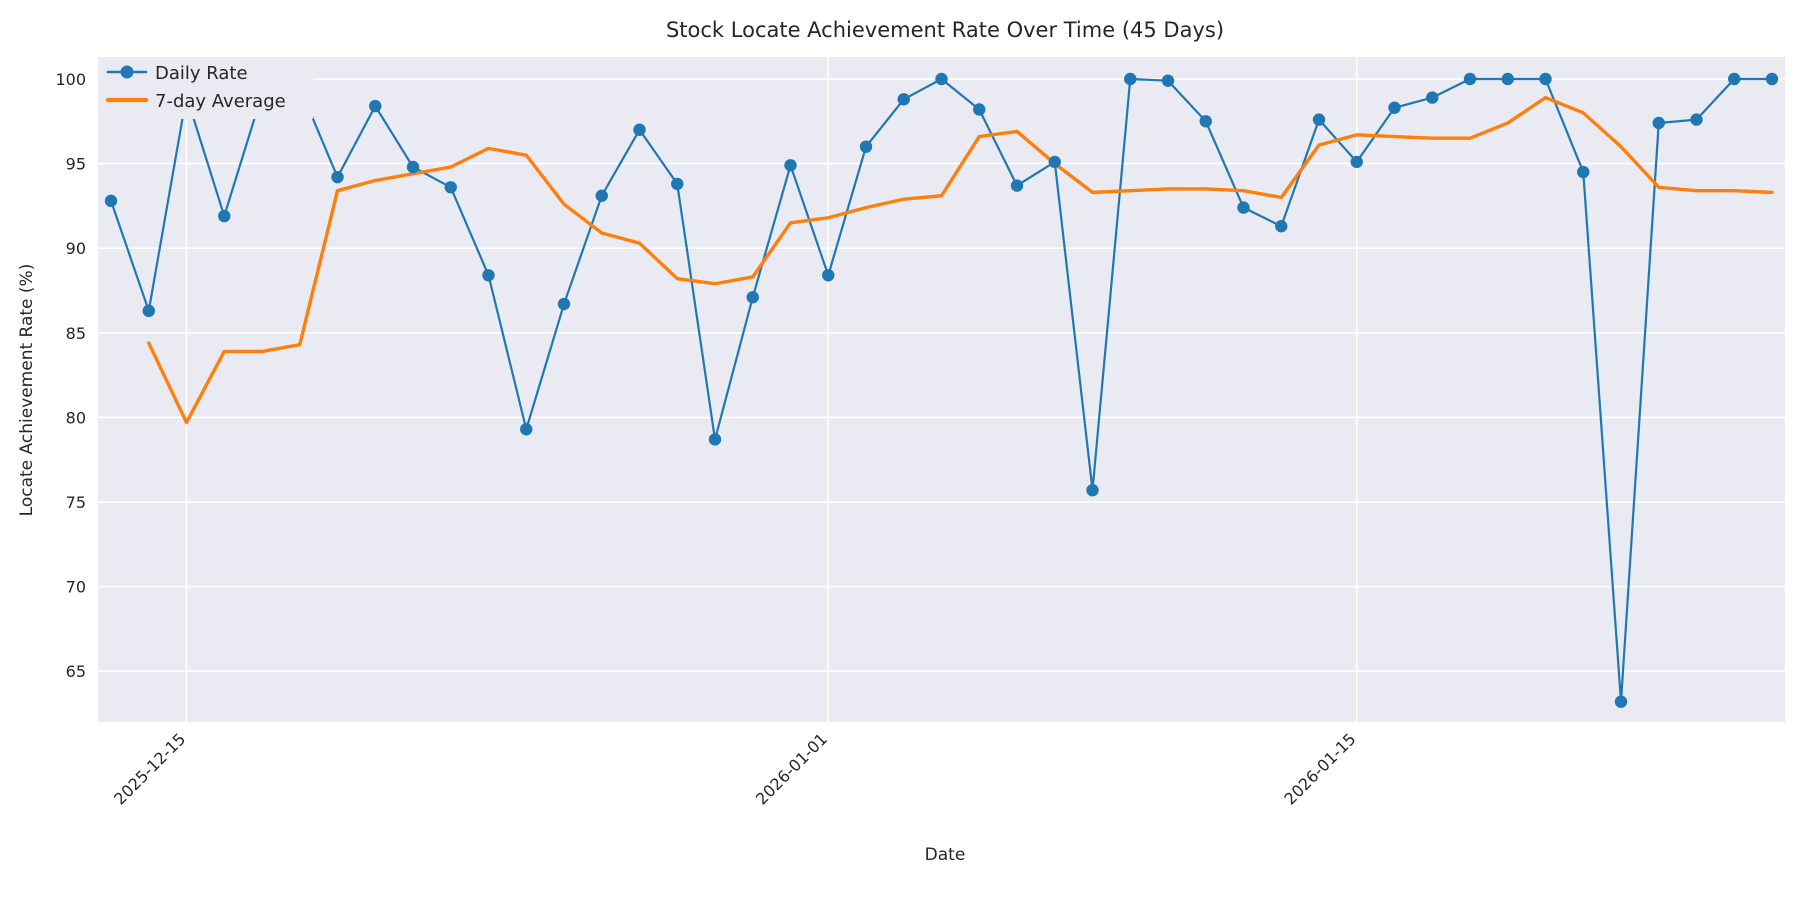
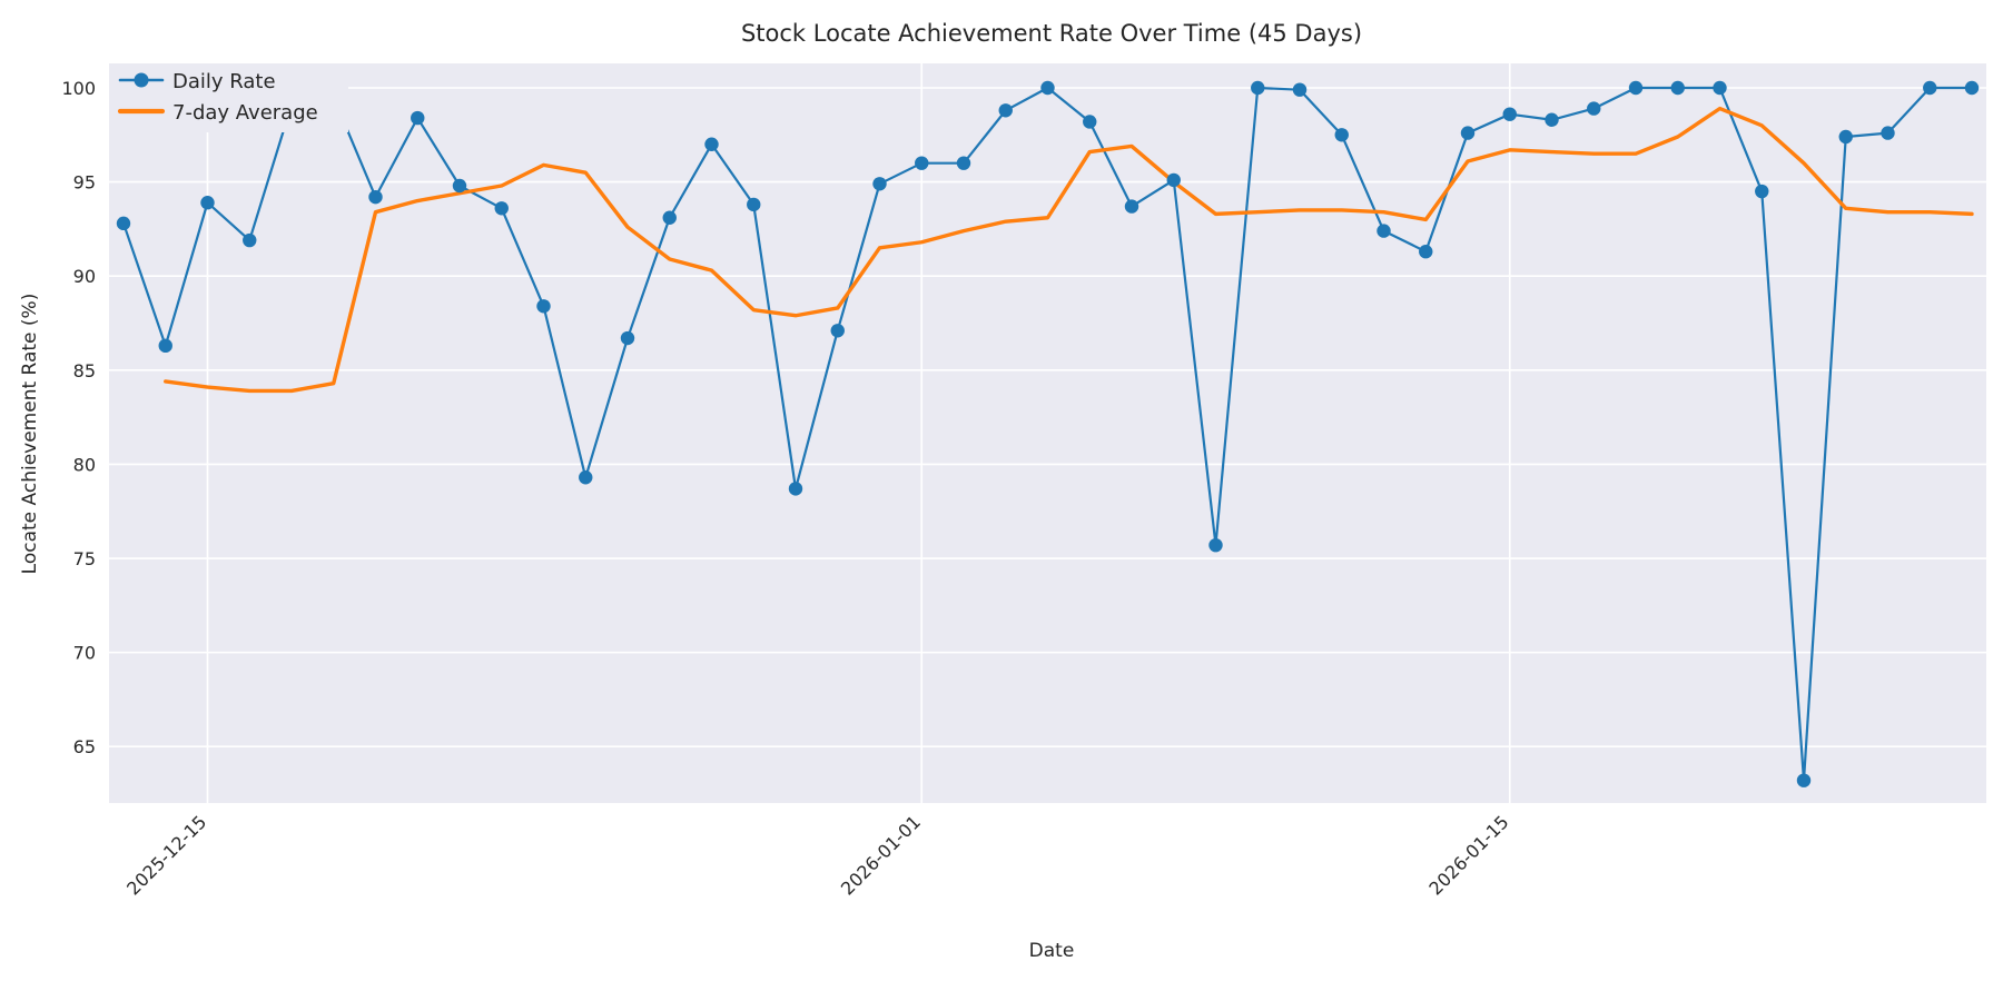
Daily Rate/2025-12-15: 99.0 -> 93.9
7-day Average/2025-12-15: 79.7 -> 84.1
Daily Rate/2026-01-01: 88.4 -> 96.0
Daily Rate/2026-01-15: 95.1 -> 98.6
